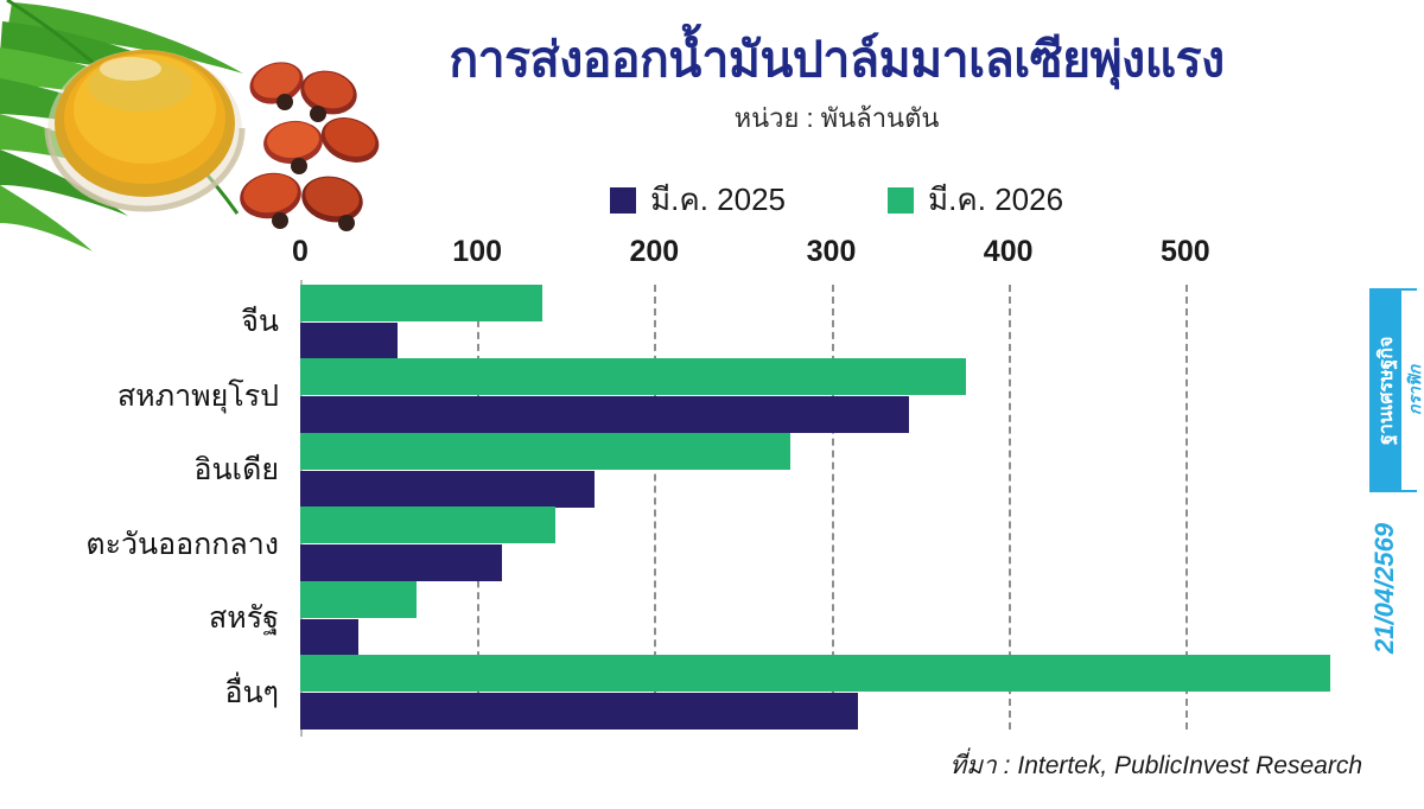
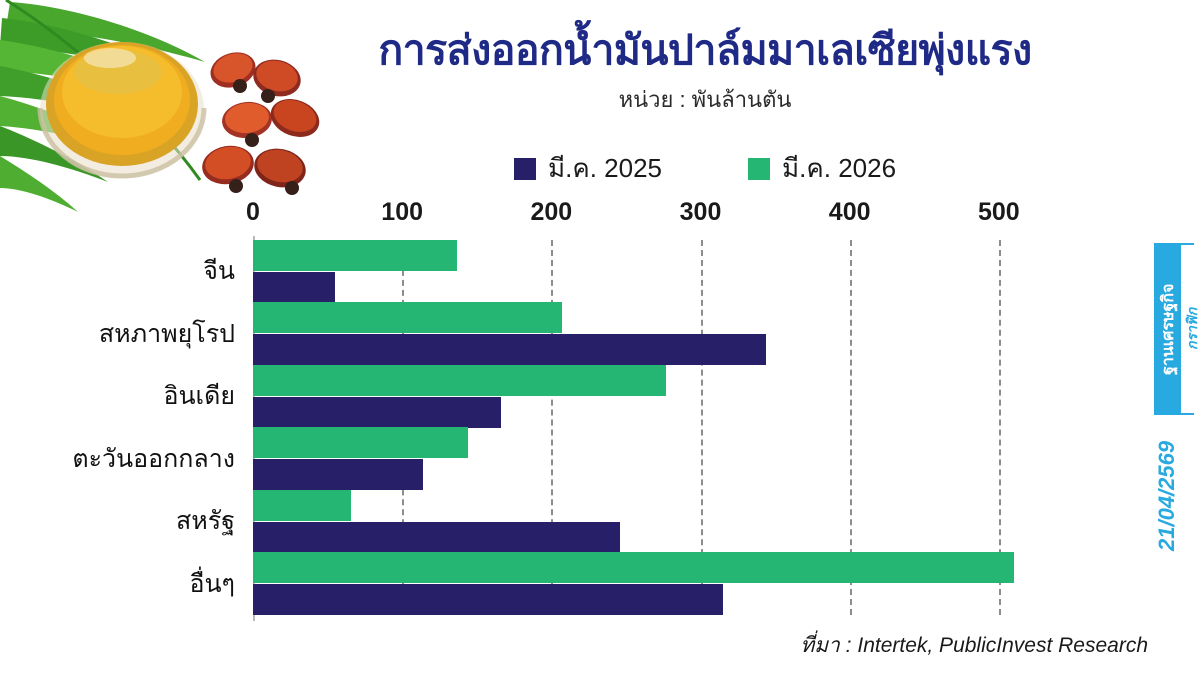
มี.ค. 2026/สหภาพยุโรป: 376 -> 207
มี.ค. 2025/สหรัฐ: 33 -> 246
มี.ค. 2026/อื่นๆ: 582 -> 510
